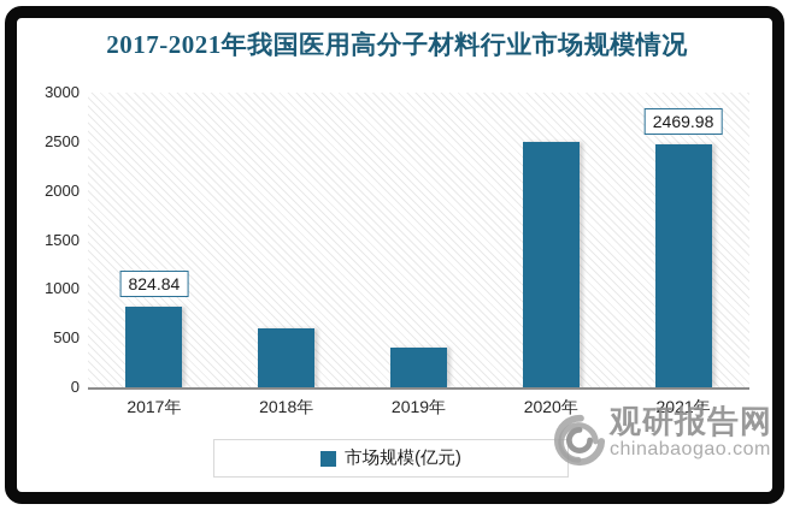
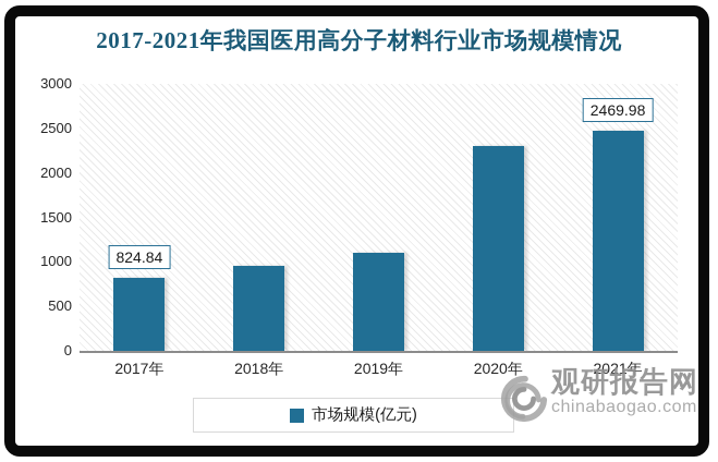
2018年: 600 -> 1000
2019年: 400 -> 1100
2020年: 2500 -> 2300
